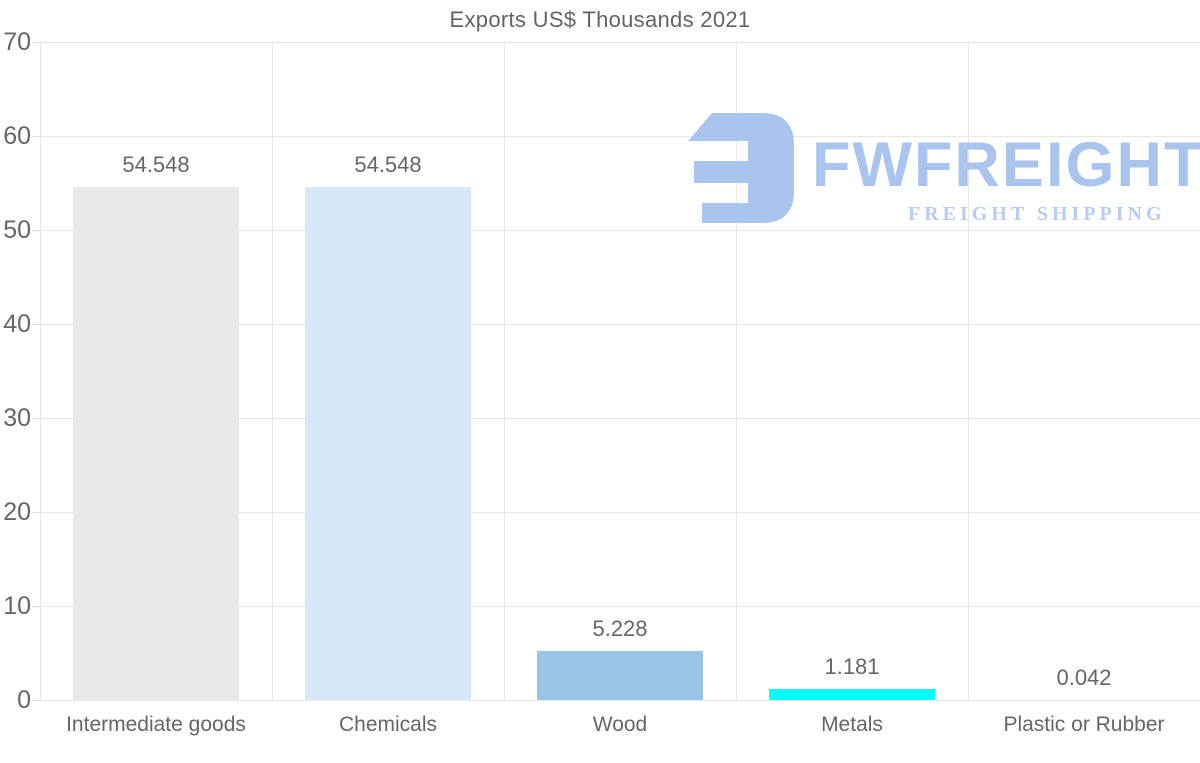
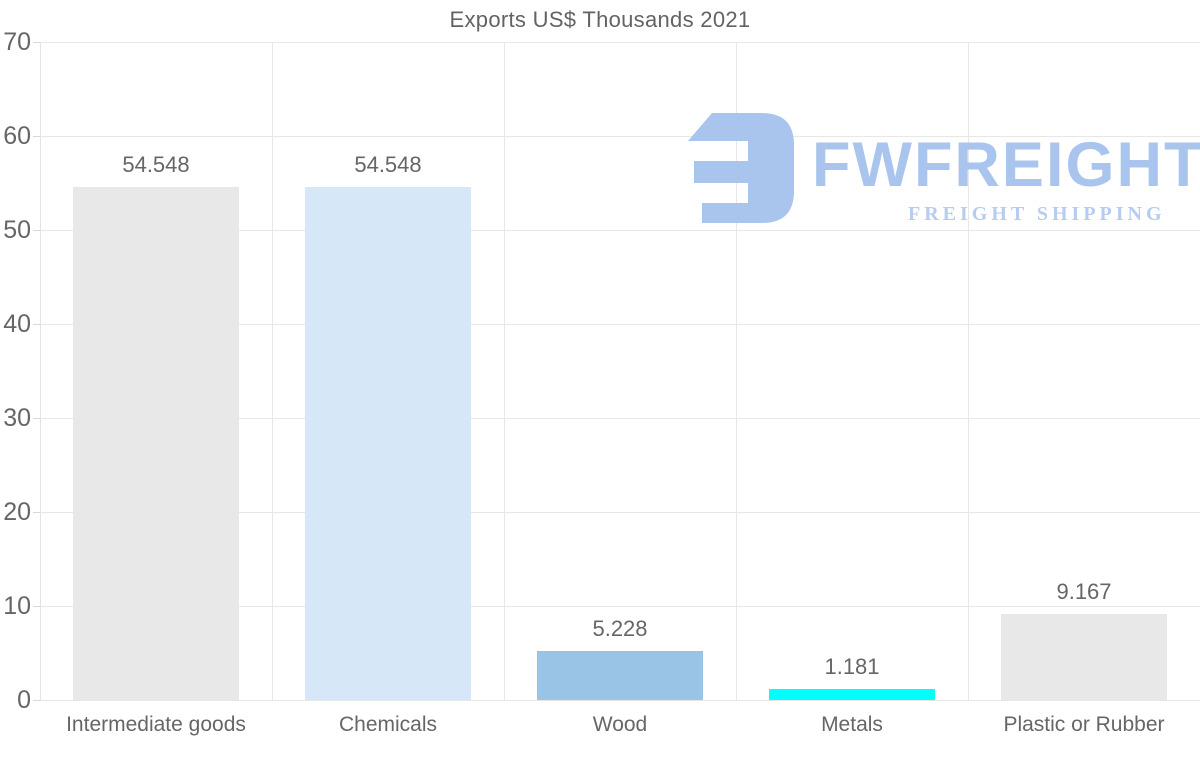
Plastic or Rubber: 0.042 -> 9.167
